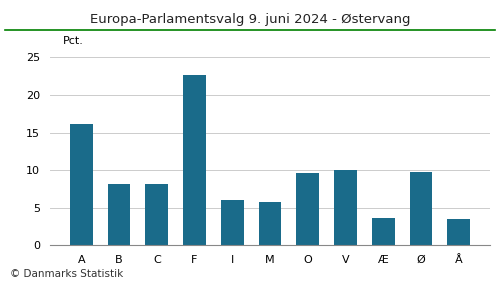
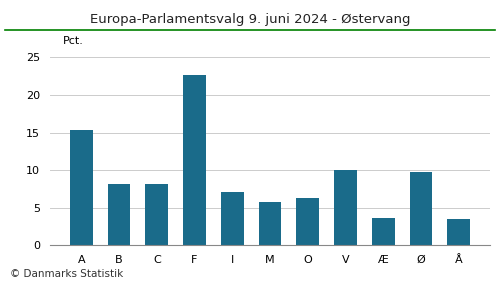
A: 16.2 -> 15.3
I: 6.0 -> 7.1
O: 9.6 -> 6.3
